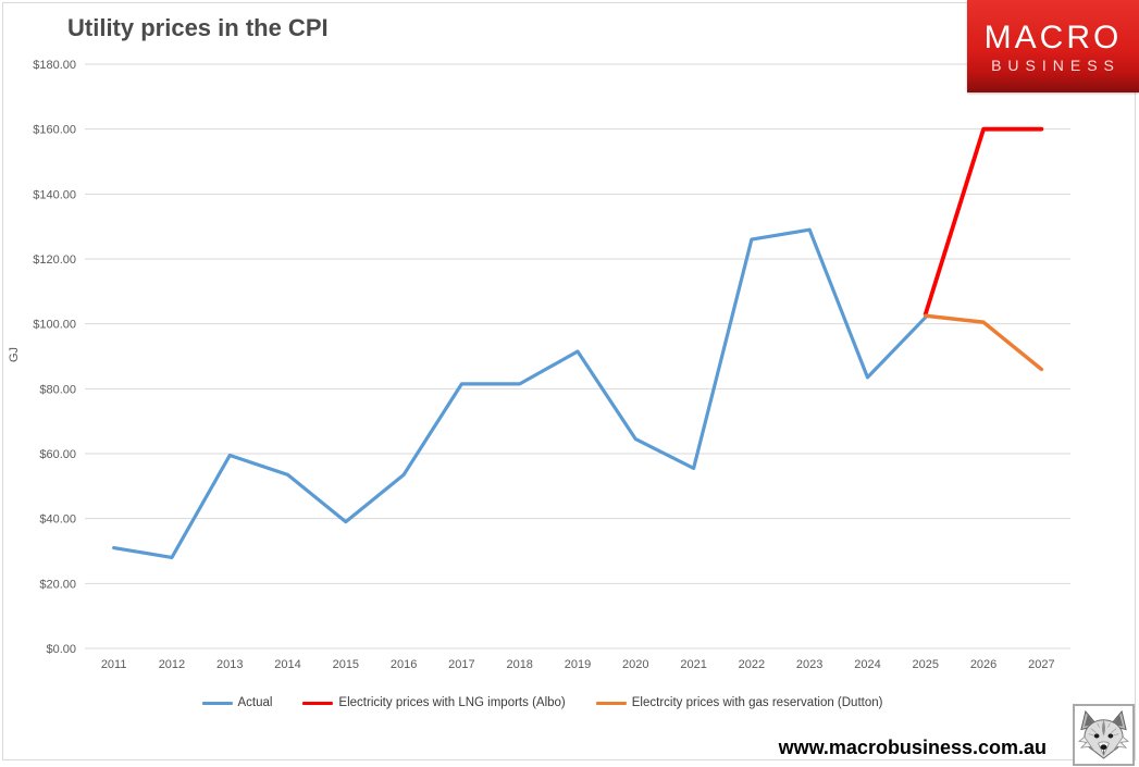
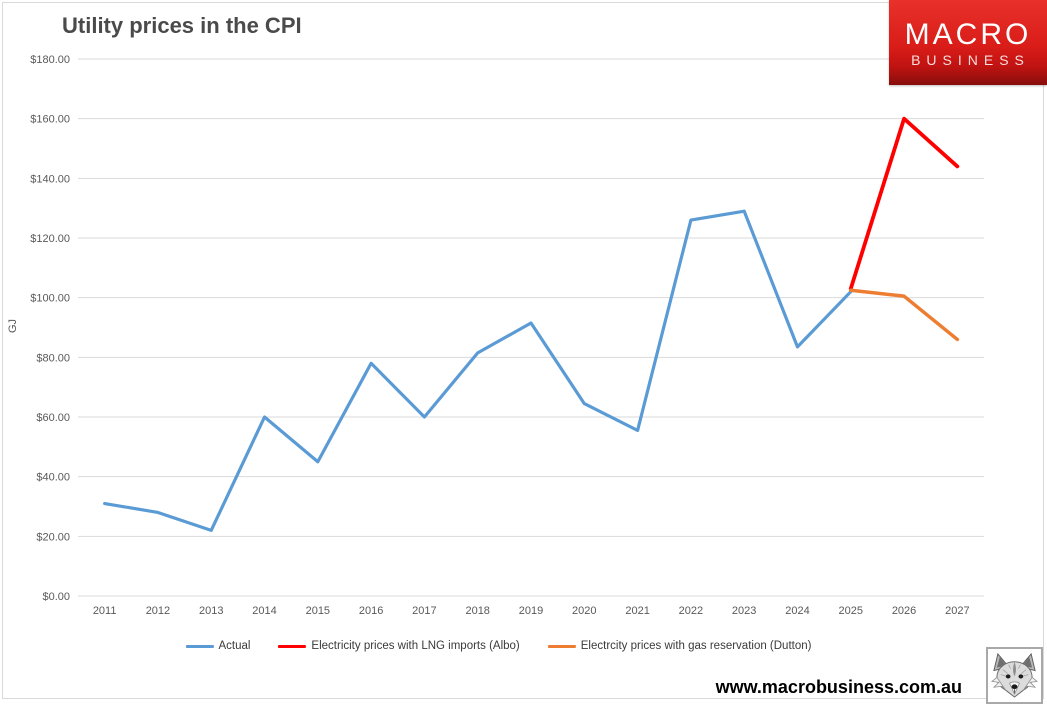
Actual/2013: $60 -> $22
Actual/2014: $54 -> $60
Actual/2015: $39 -> $45
Actual/2016: $54 -> $78
Actual/2017: $82 -> $60
Electricity prices with LNG imports (Albo)/2027: $160 -> $144
